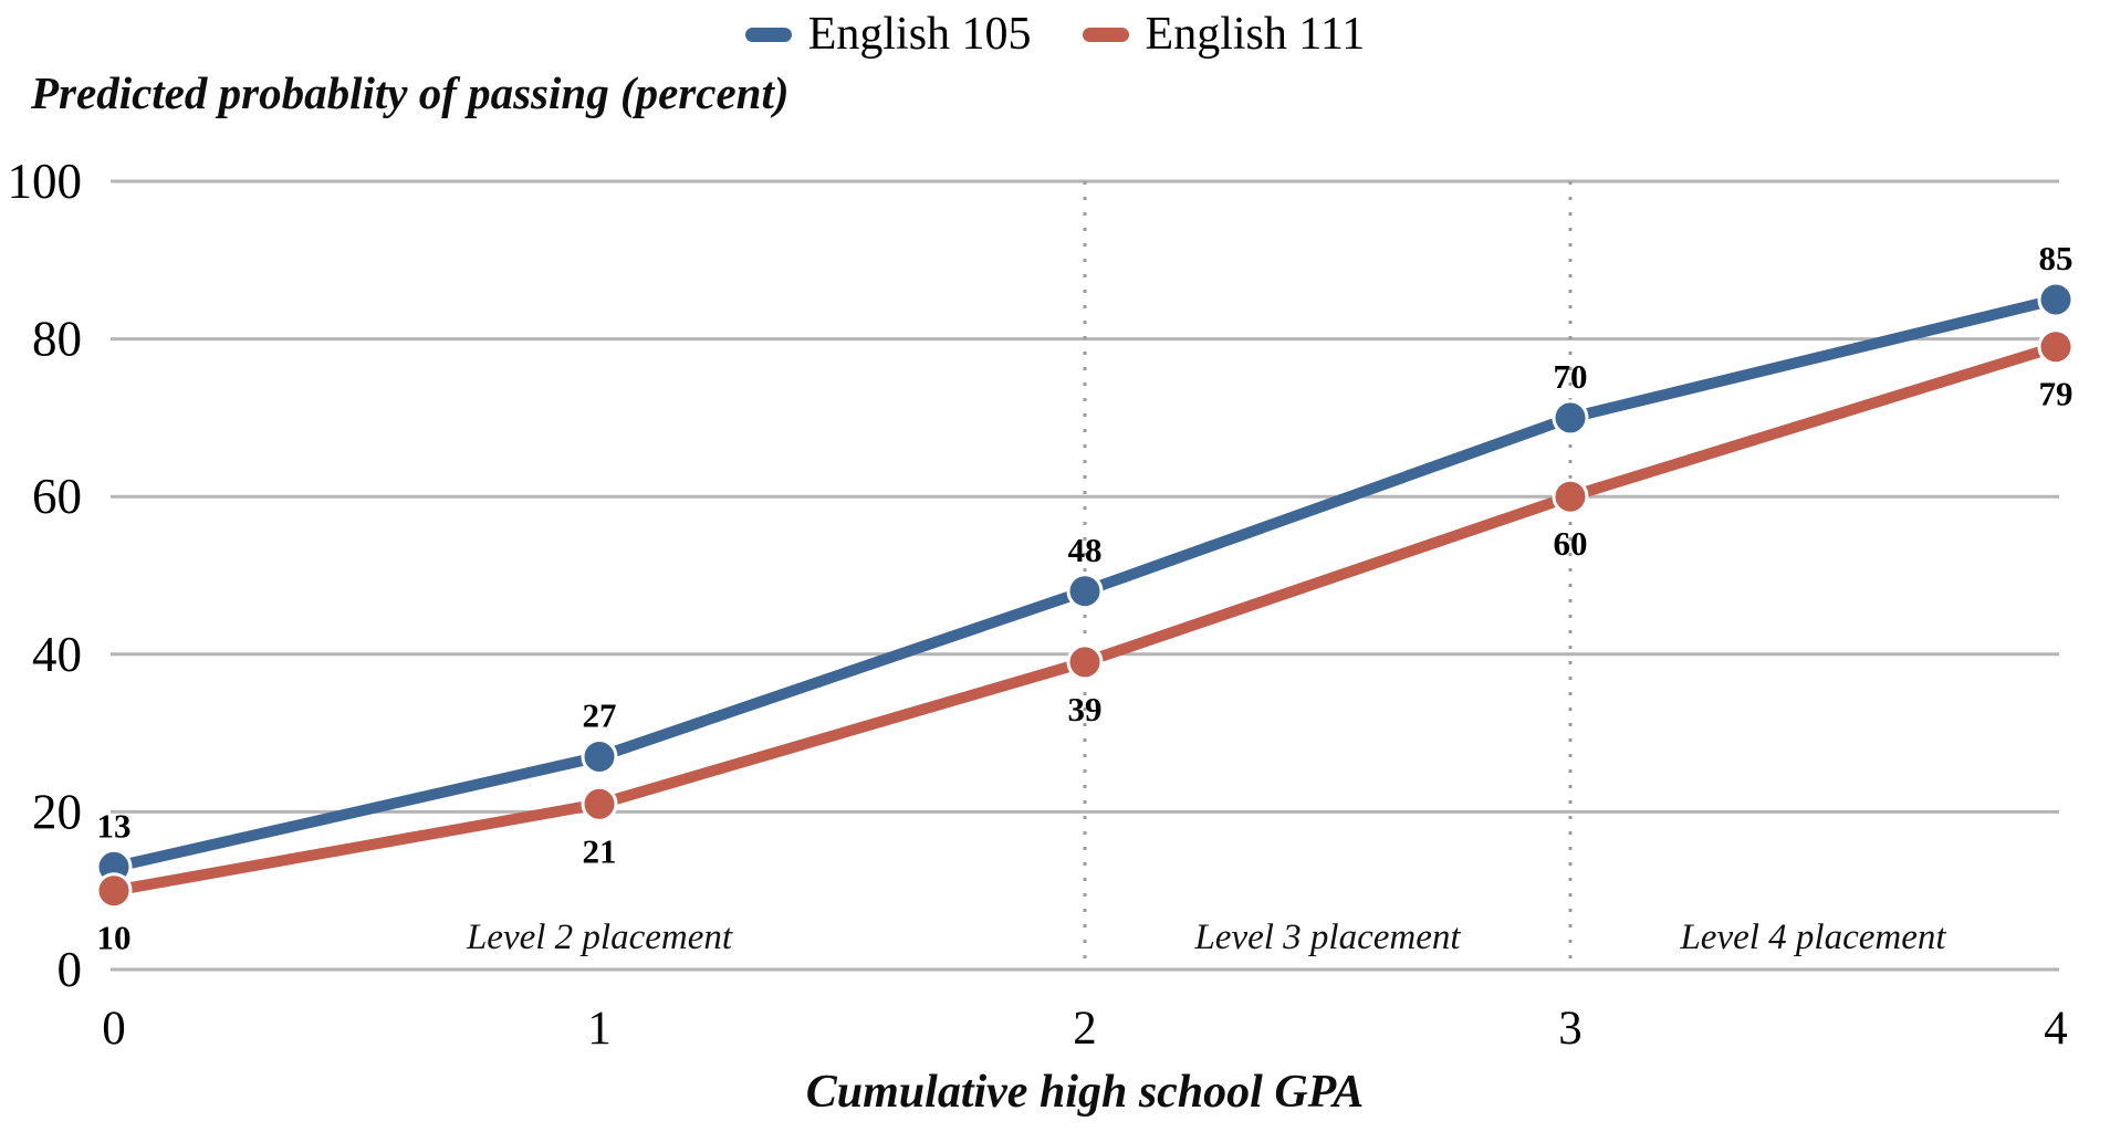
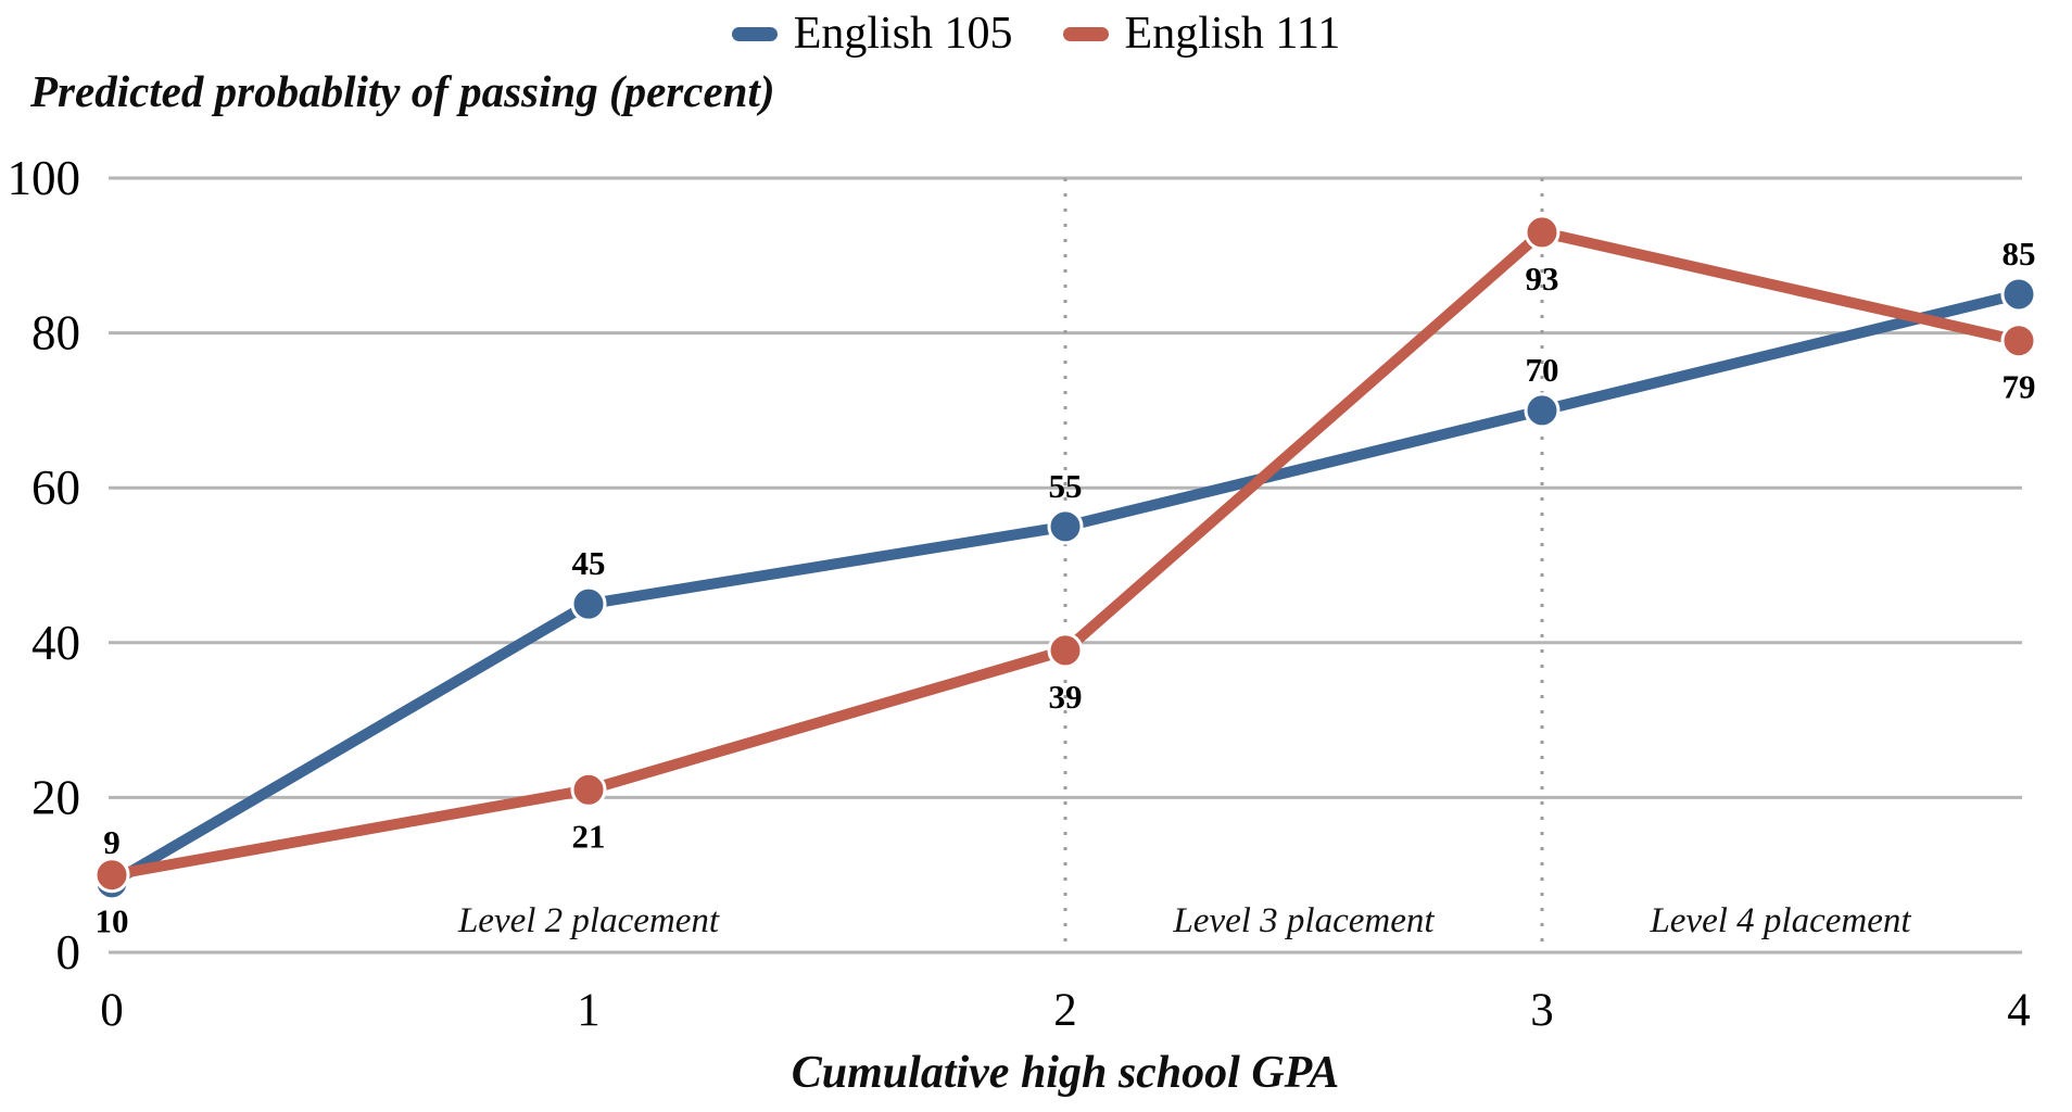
English 105/0: 13 -> 9
English 105/1: 27 -> 45
English 105/2: 48 -> 55
English 111/3: 60 -> 93
